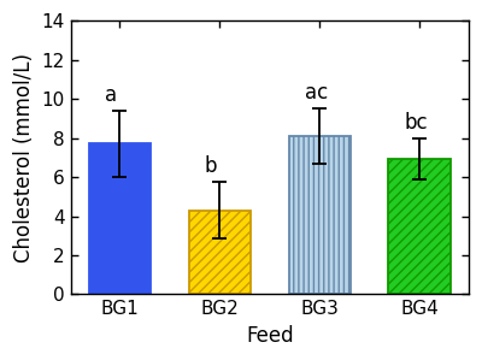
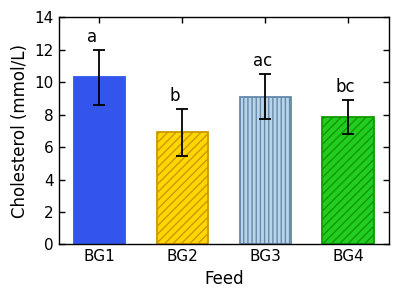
BG1: 7.7 -> 10.3
BG2: 4.3 -> 6.9
BG3: 8.1 -> 9.1
BG4: 6.9 -> 7.8
